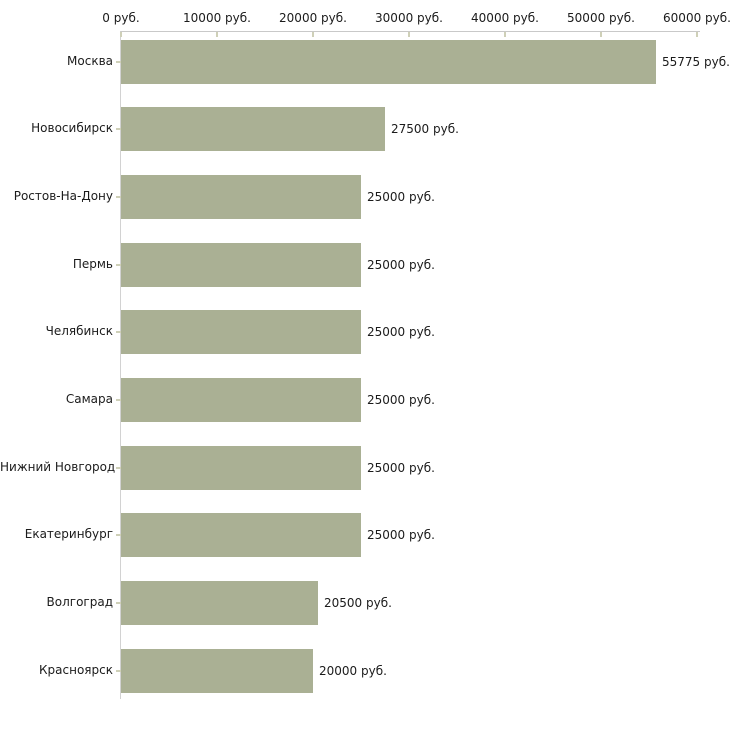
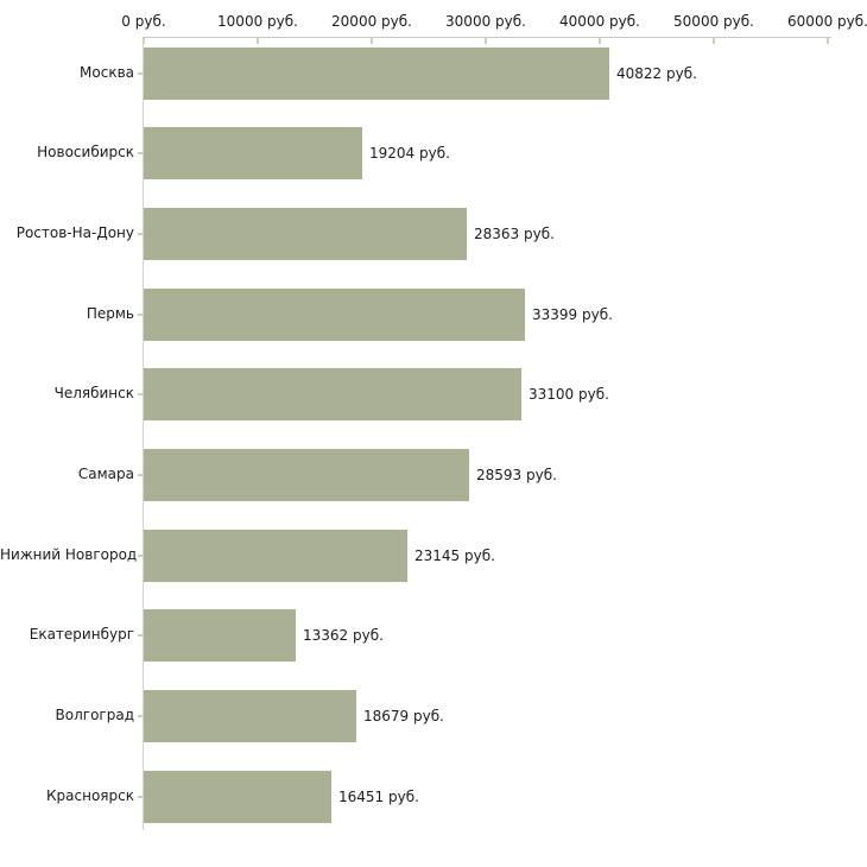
Москва: 55775 -> 40822
Новосибирск: 27500 -> 19204
Ростов-На-Дону: 25000 -> 28363
Пермь: 25000 -> 33399
Челябинск: 25000 -> 33100
Самара: 25000 -> 28593
Нижний Новгород: 25000 -> 23145
Екатеринбург: 25000 -> 13362
Волгоград: 20500 -> 18679
Красноярск: 20000 -> 16451
